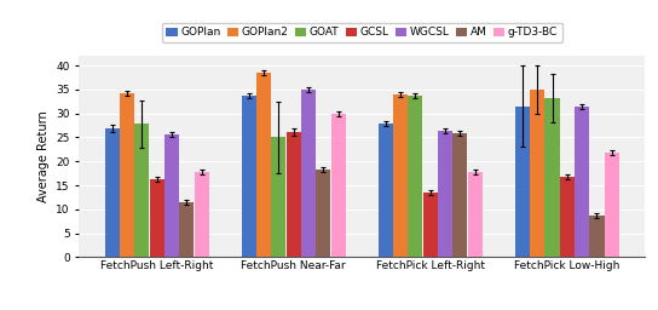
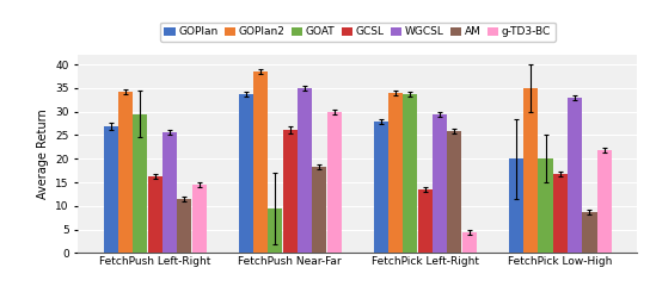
GOAT/FetchPush Left-Right: 27.8 -> 29.5
g-TD3-BC/FetchPush Left-Right: 17.9 -> 14.5
GOAT/FetchPush Near-Far: 25.0 -> 9.5
WGCSL/FetchPick Left-Right: 26.4 -> 29.5
g-TD3-BC/FetchPick Left-Right: 17.9 -> 4.5
GOPlan/FetchPick Low-High: 31.5 -> 20.0
GOAT/FetchPick Low-High: 33.2 -> 20.0
WGCSL/FetchPick Low-High: 31.3 -> 33.0
